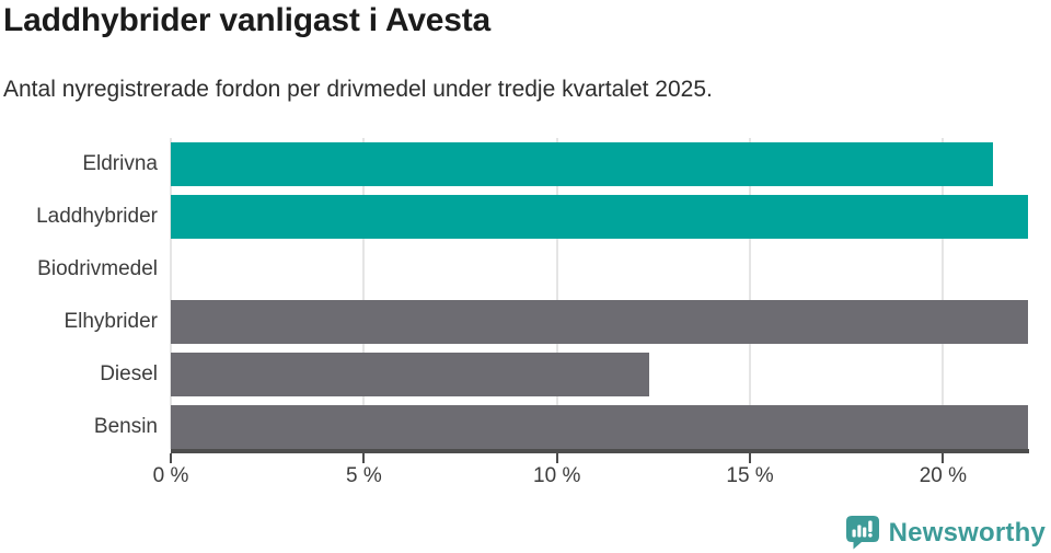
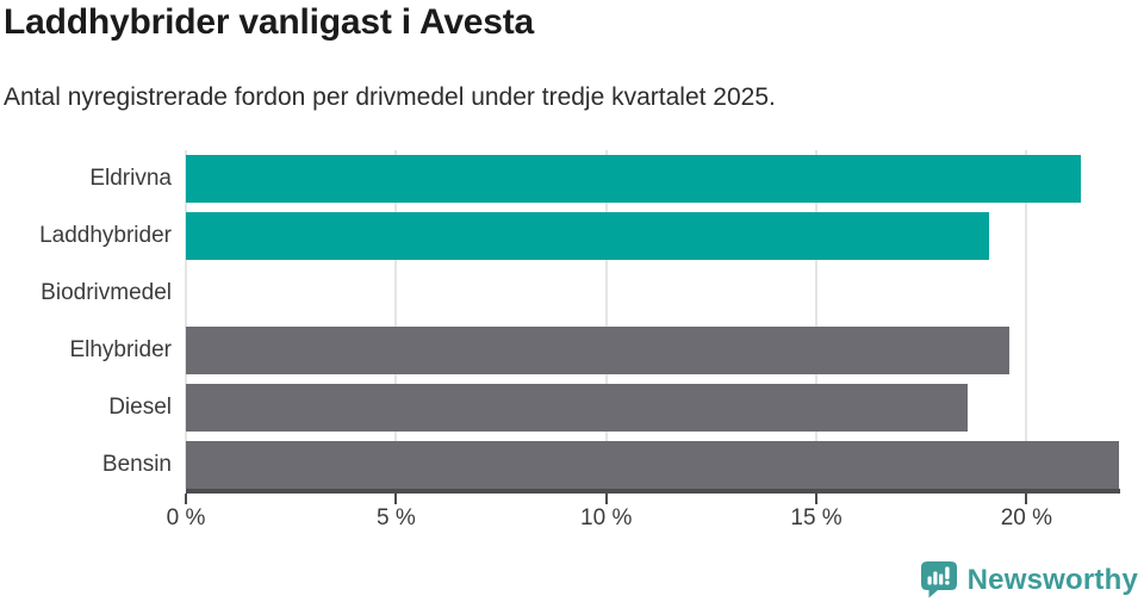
Laddhybrider: 22.2% -> 19.1%
Elhybrider: 22.2% -> 19.6%
Diesel: 12.4% -> 18.6%
